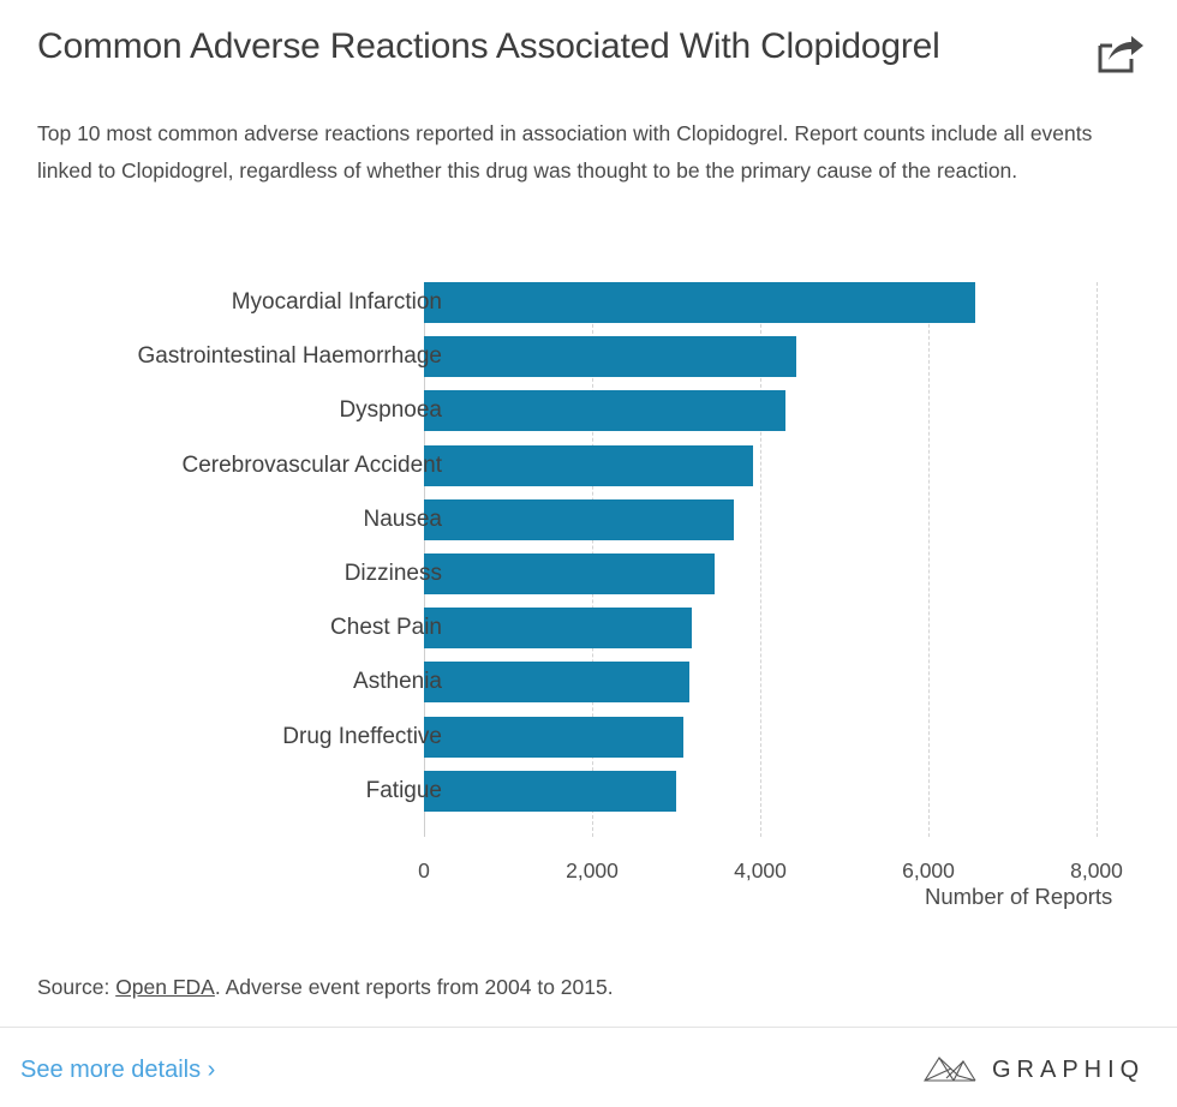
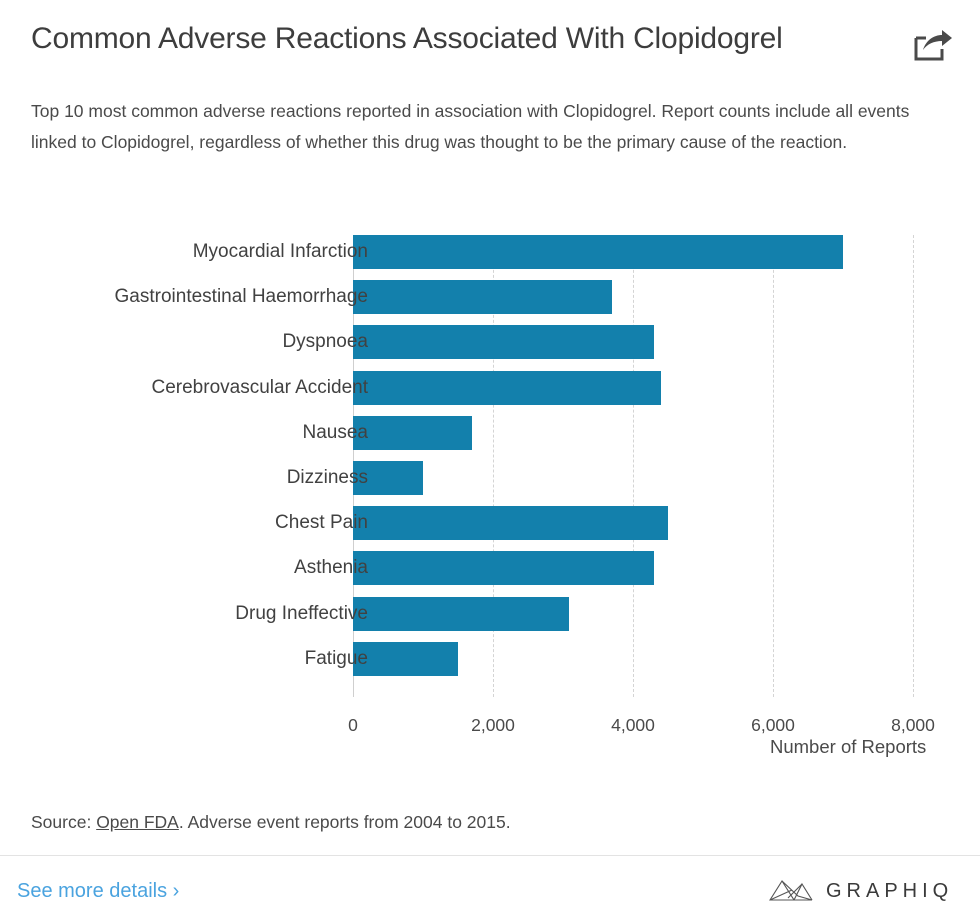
Myocardial Infarction: 6600 -> 7000
Gastrointestinal Haemorrhage: 4400 -> 3700
Cerebrovascular Accident: 3900 -> 4400
Nausea: 3700 -> 1700
Dizziness: 3500 -> 1000
Chest Pain: 3200 -> 4500
Asthenia: 3200 -> 4300
Fatigue: 3000 -> 1500
